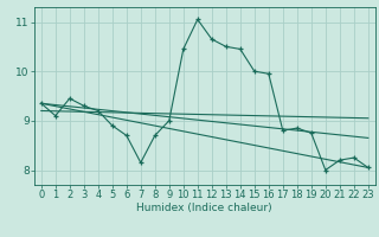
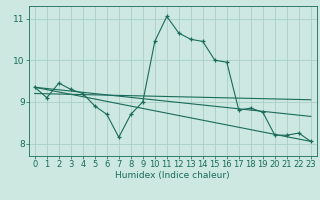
20: 8.00 -> 8.20
